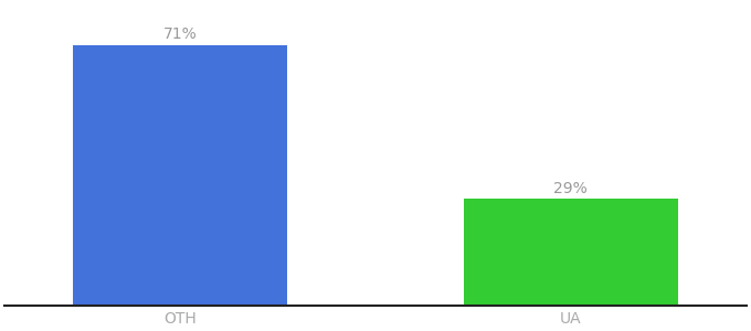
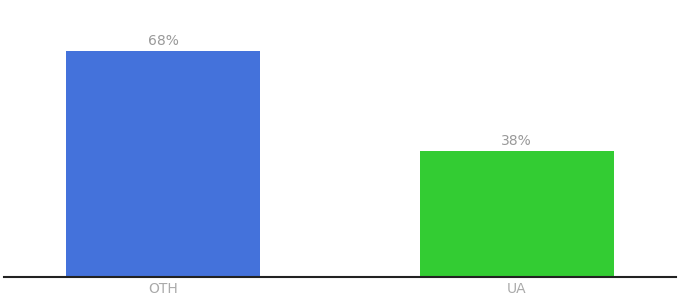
OTH: 71% -> 68%
UA: 29% -> 38%
